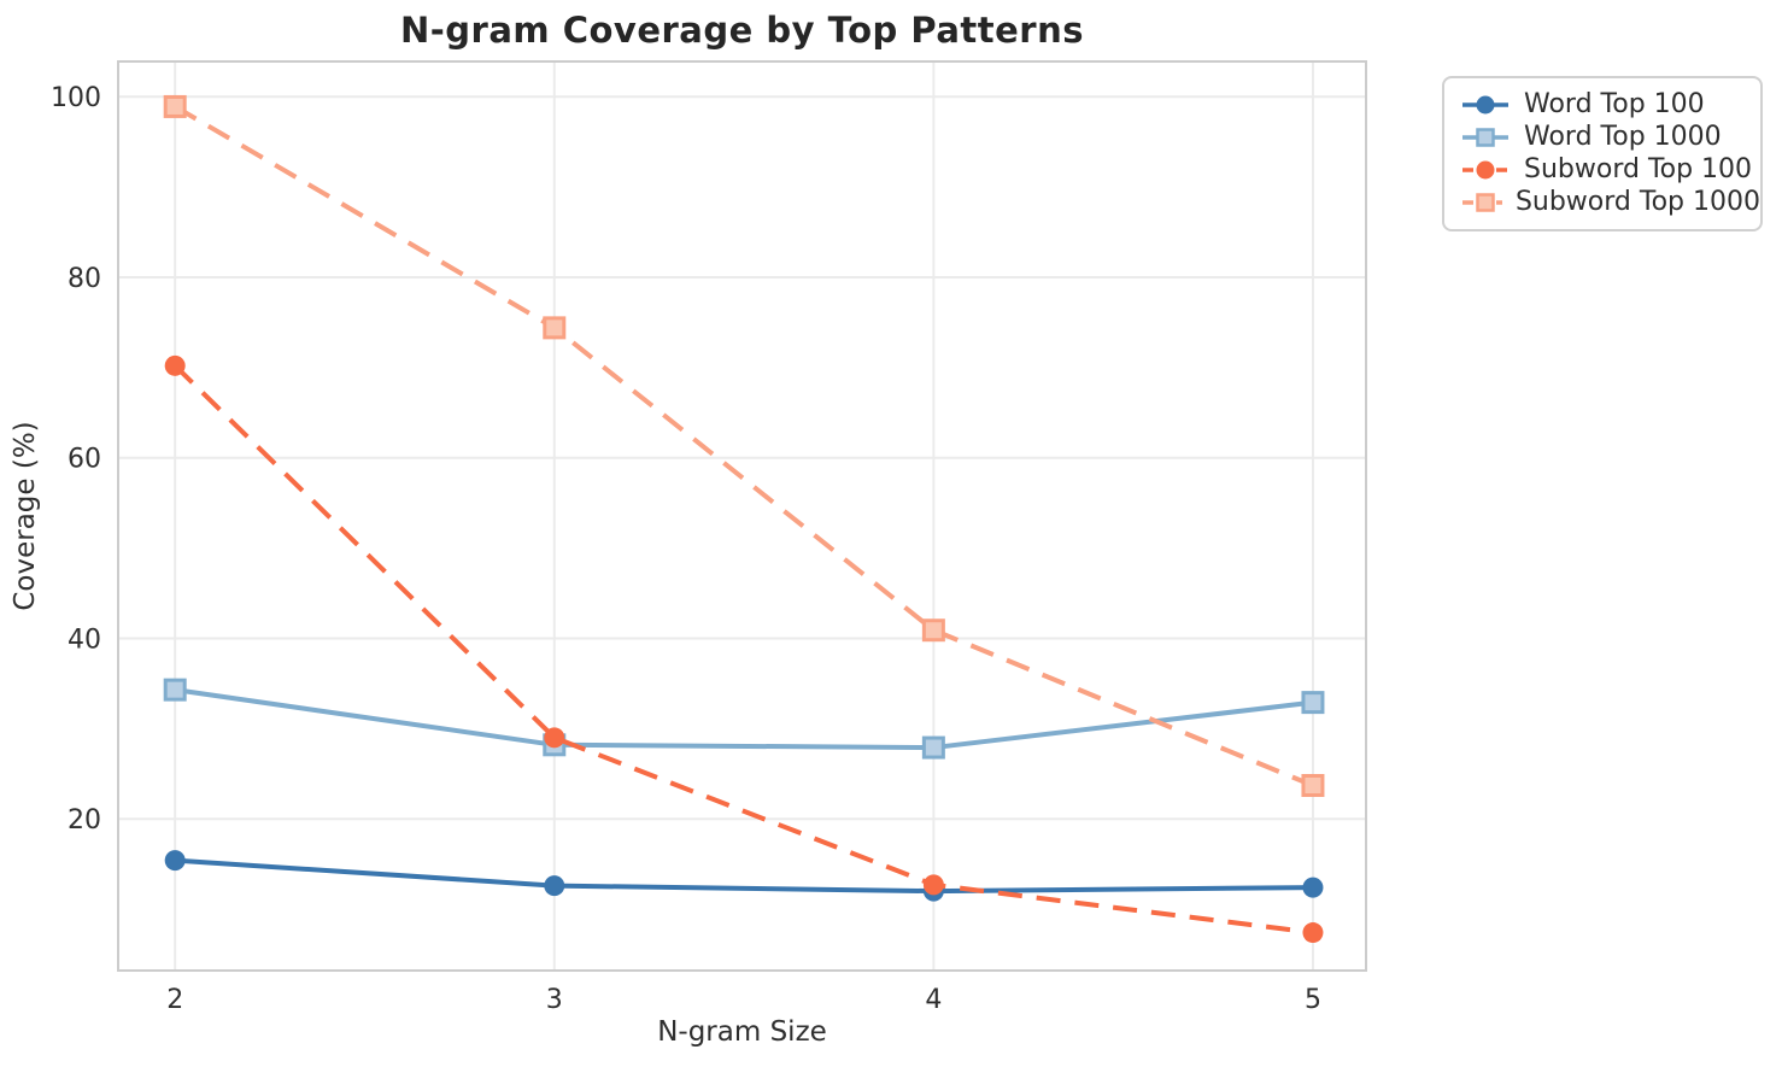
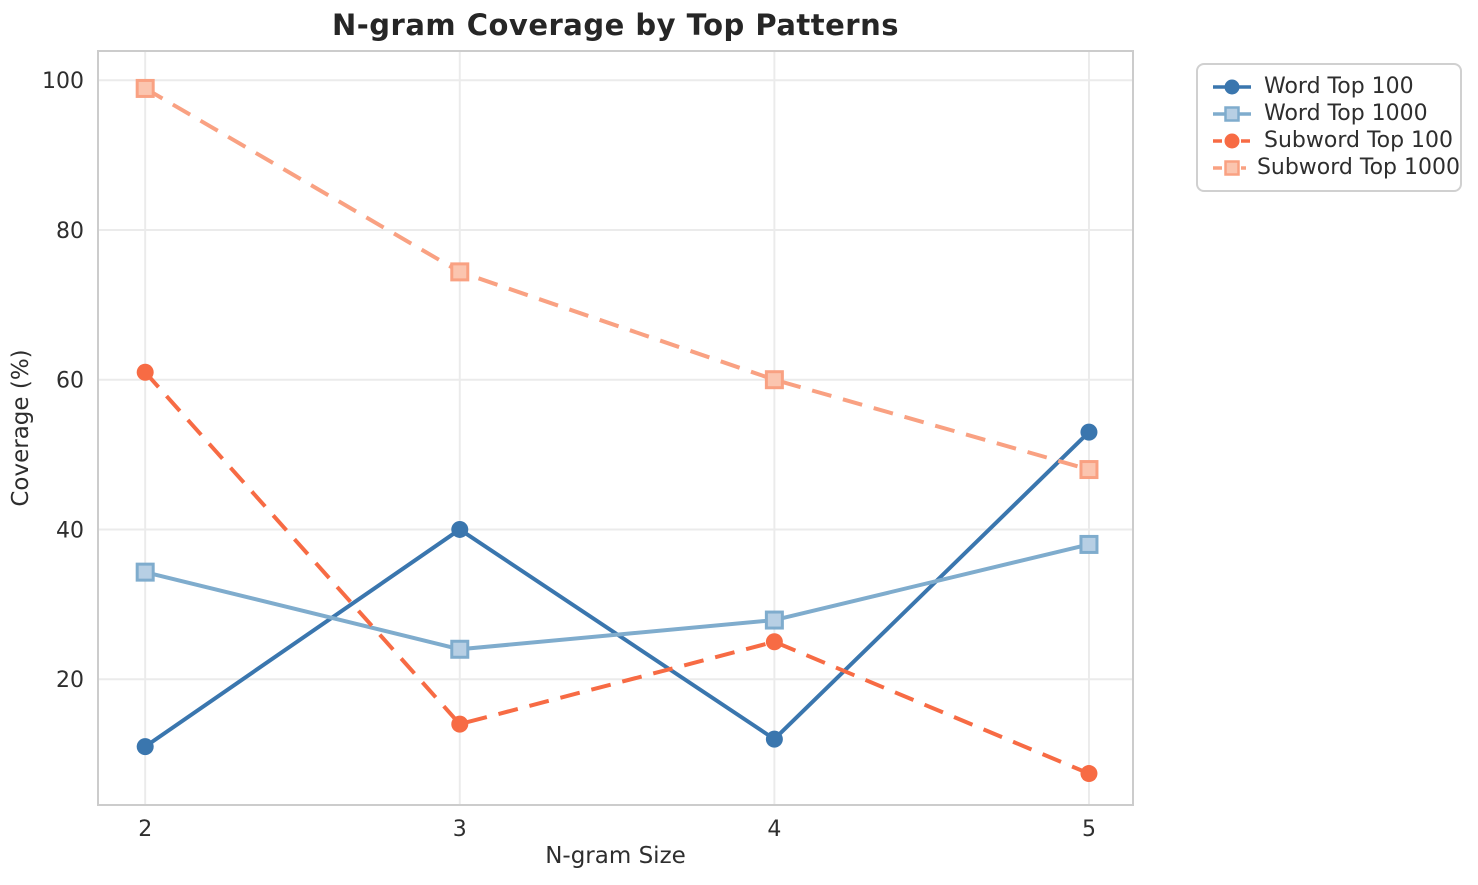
Word Top 100/2: 15 -> 11
Subword Top 100/2: 70 -> 61
Word Top 100/3: 13 -> 40
Word Top 1000/3: 28 -> 24
Subword Top 100/3: 29 -> 14
Subword Top 100/4: 13 -> 25
Subword Top 1000/4: 41 -> 60
Word Top 100/5: 12 -> 53
Word Top 1000/5: 33 -> 38
Subword Top 1000/5: 24 -> 48
